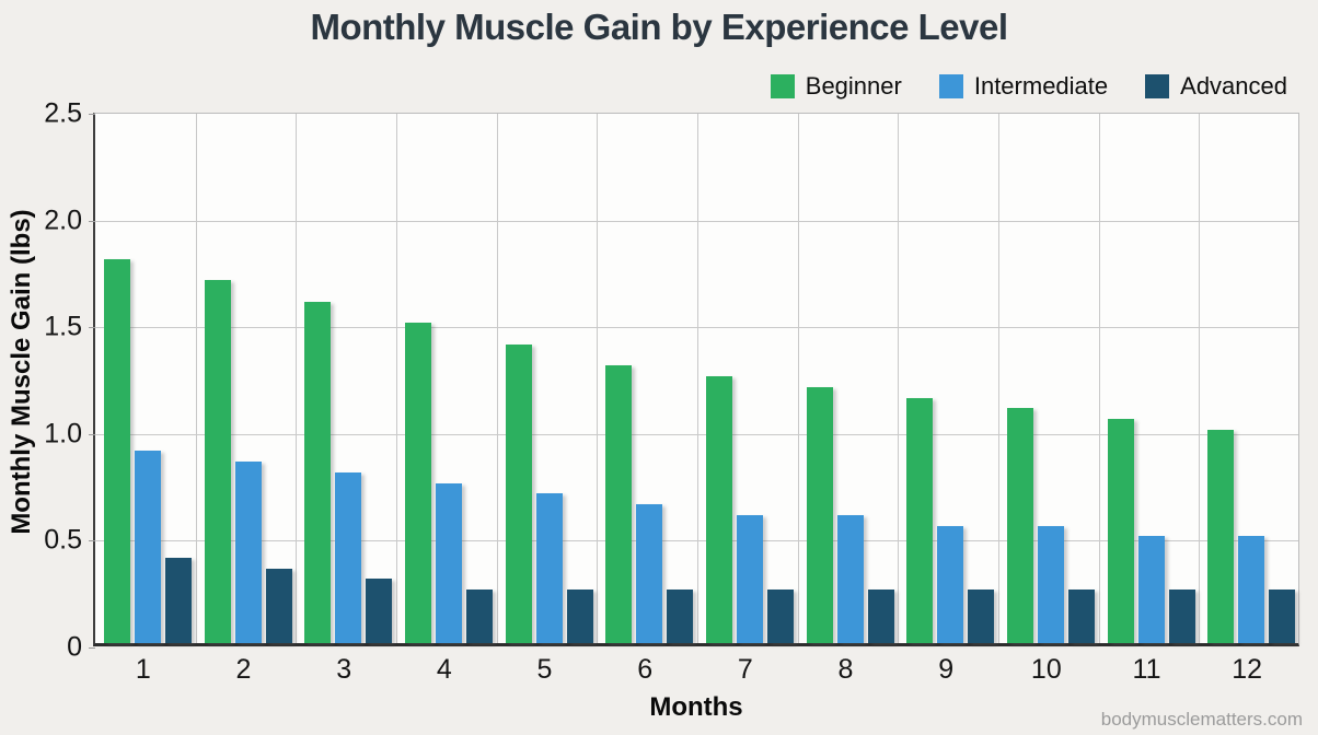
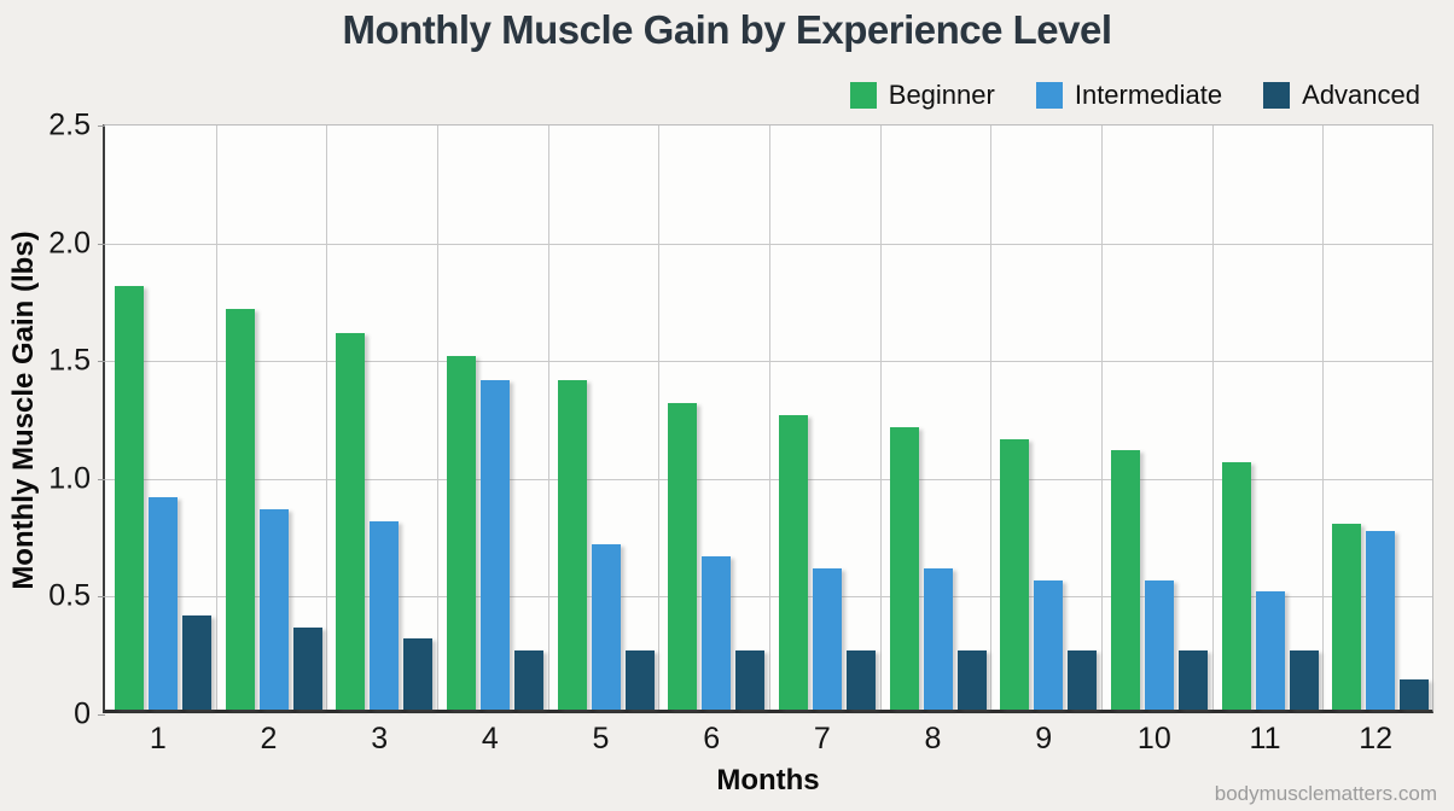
Intermediate/4: 0.75 -> 1.40
Beginner/12: 1.00 -> 0.79
Intermediate/12: 0.50 -> 0.76
Advanced/12: 0.25 -> 0.13
